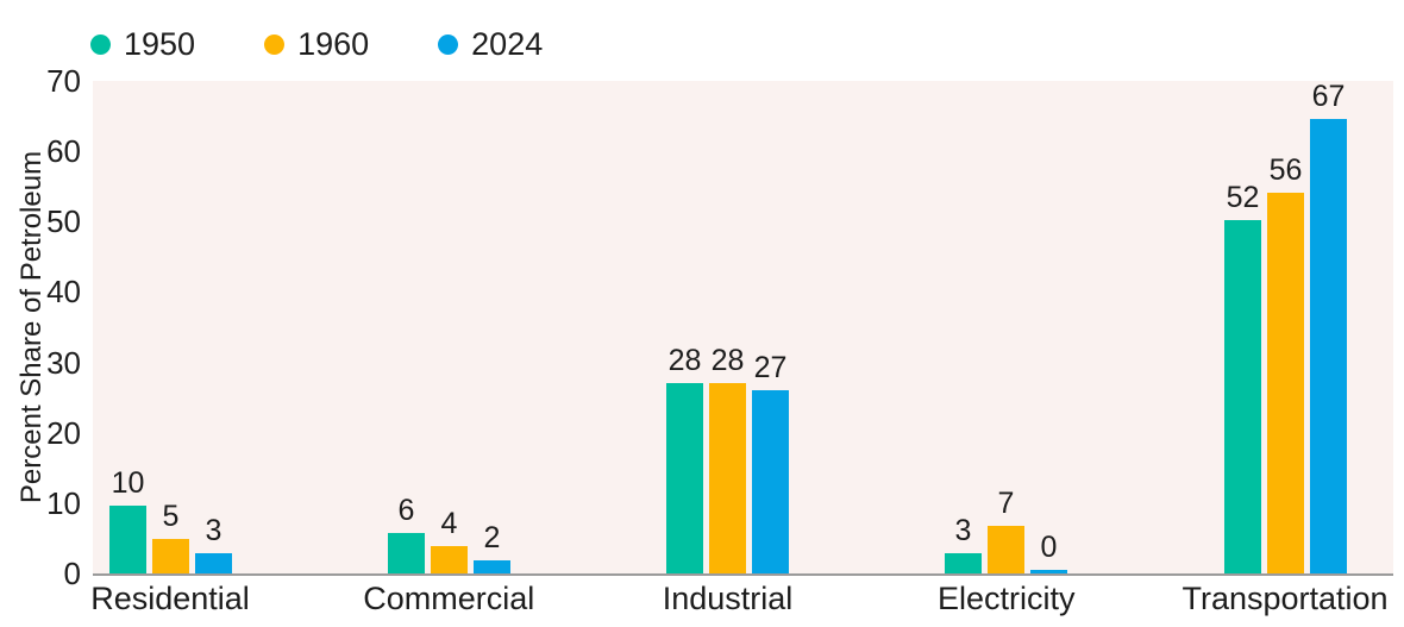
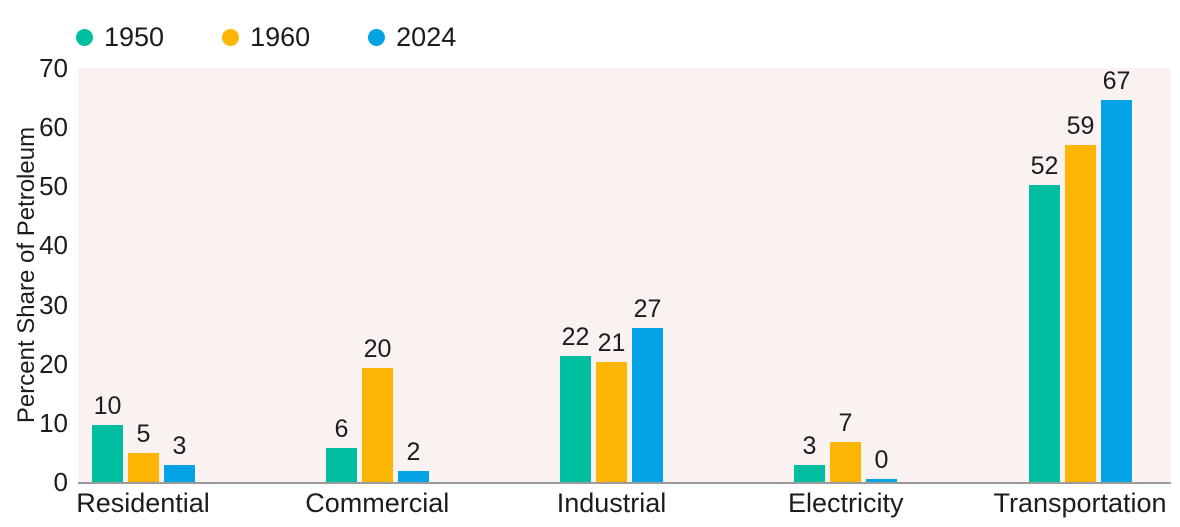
1960/Commercial: 4 -> 20
1950/Industrial: 28 -> 22
1960/Industrial: 28 -> 21
1960/Transportation: 56 -> 59
